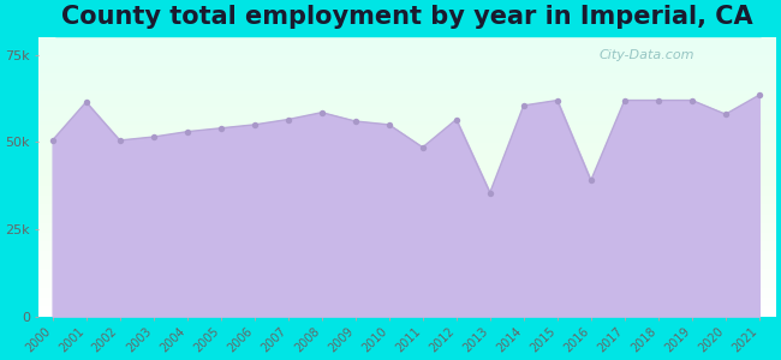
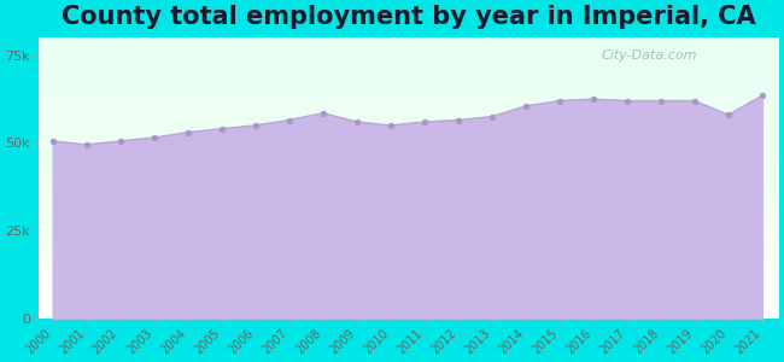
2001: 61.5k -> 49.5k
2011: 48.5k -> 56.0k
2013: 35.5k -> 57.5k
2016: 39.0k -> 62.5k
